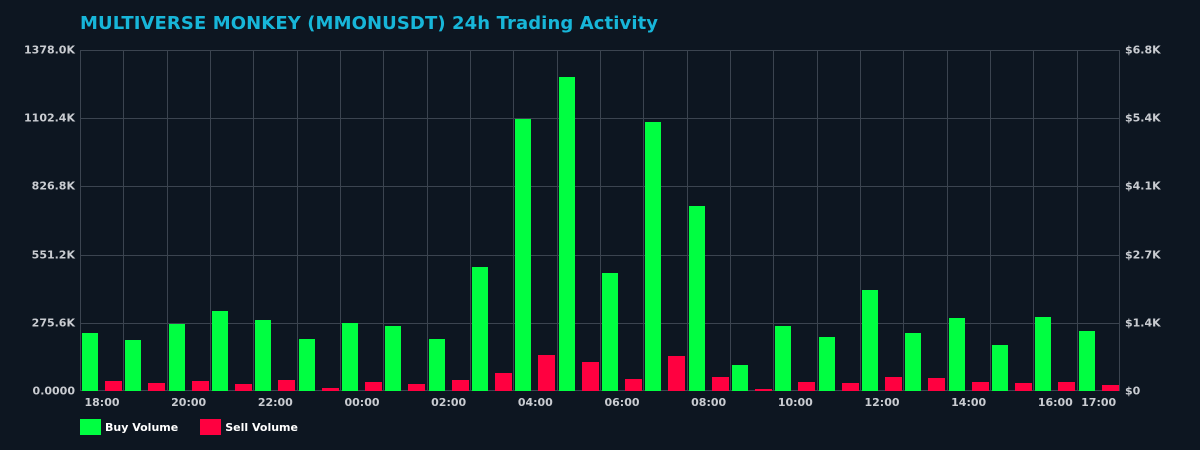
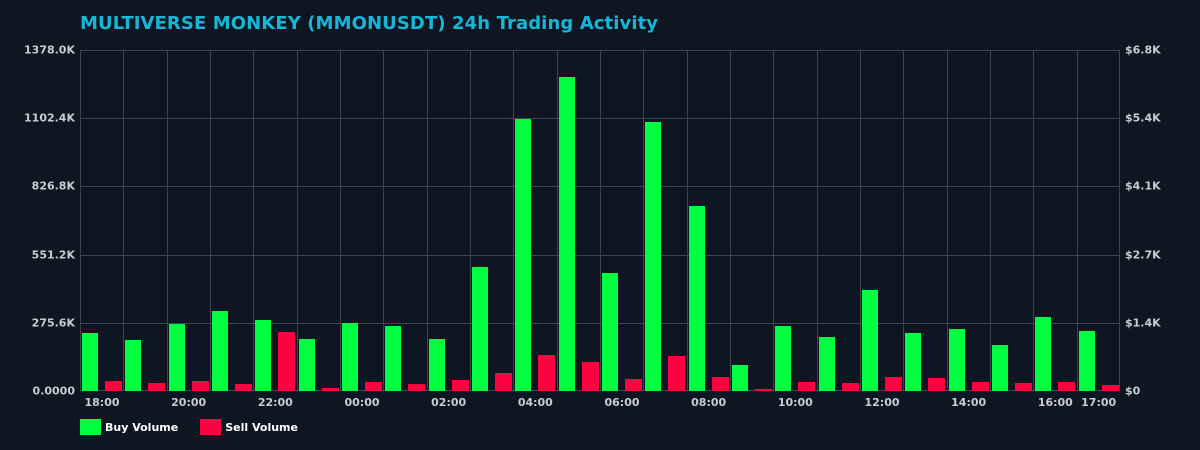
Sell Volume/22:00: 40K -> 240K
Buy Volume/14:00: 300K -> 250K
